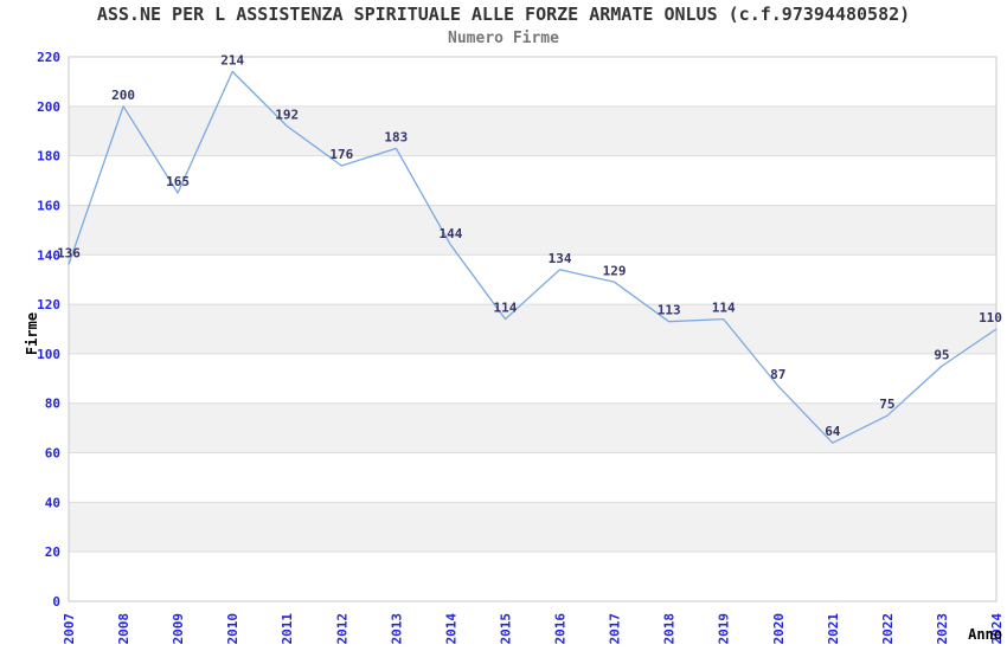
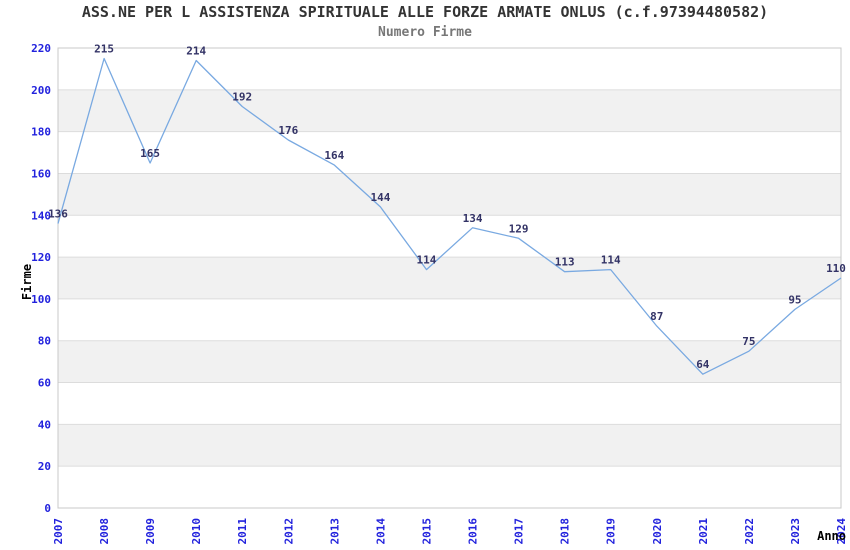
2008: 200 -> 215
2013: 183 -> 164
